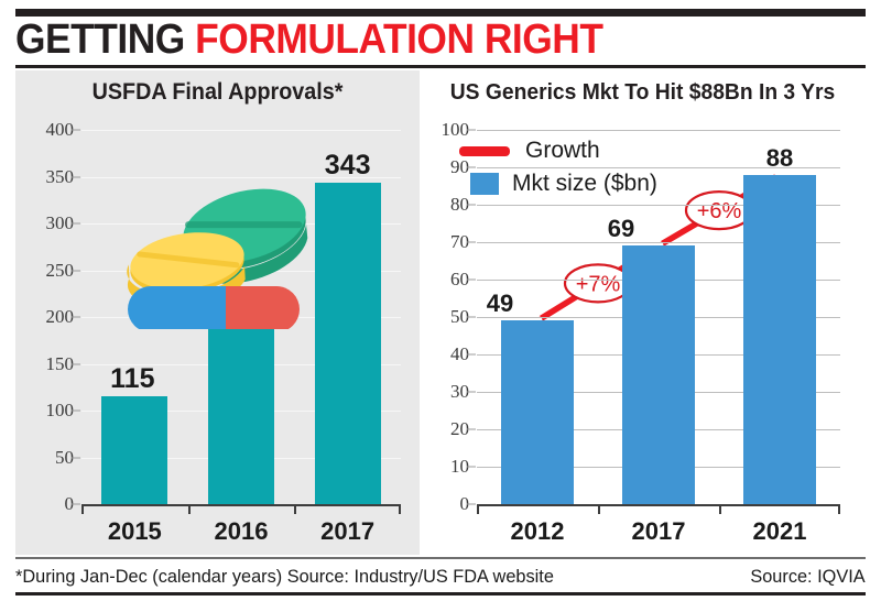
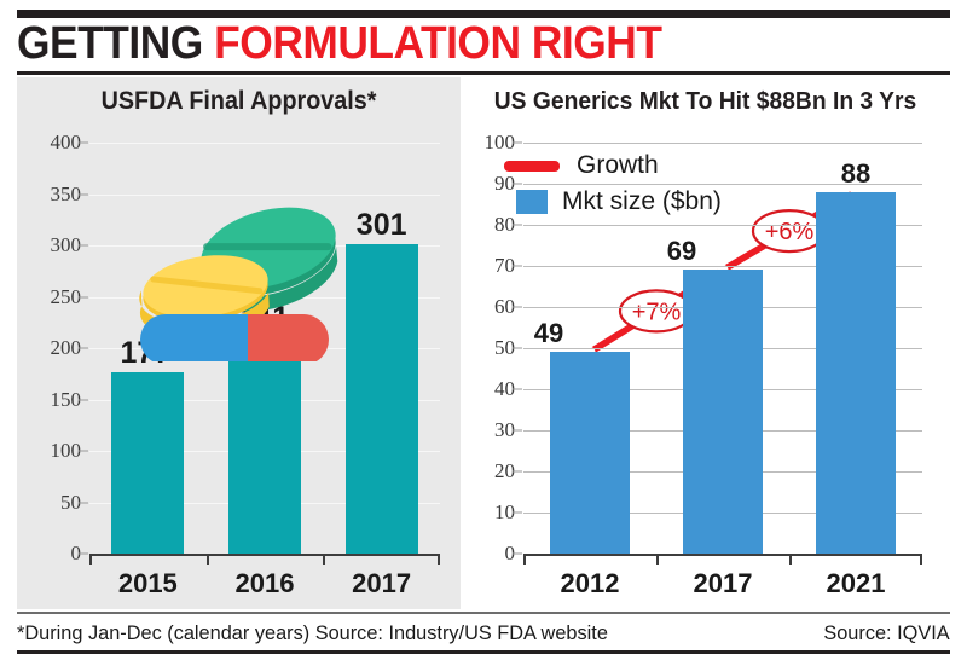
USFDA Final Approvals*/2015: 115 -> 177
USFDA Final Approvals*/2016: 196 -> 211
USFDA Final Approvals*/2017: 343 -> 301
